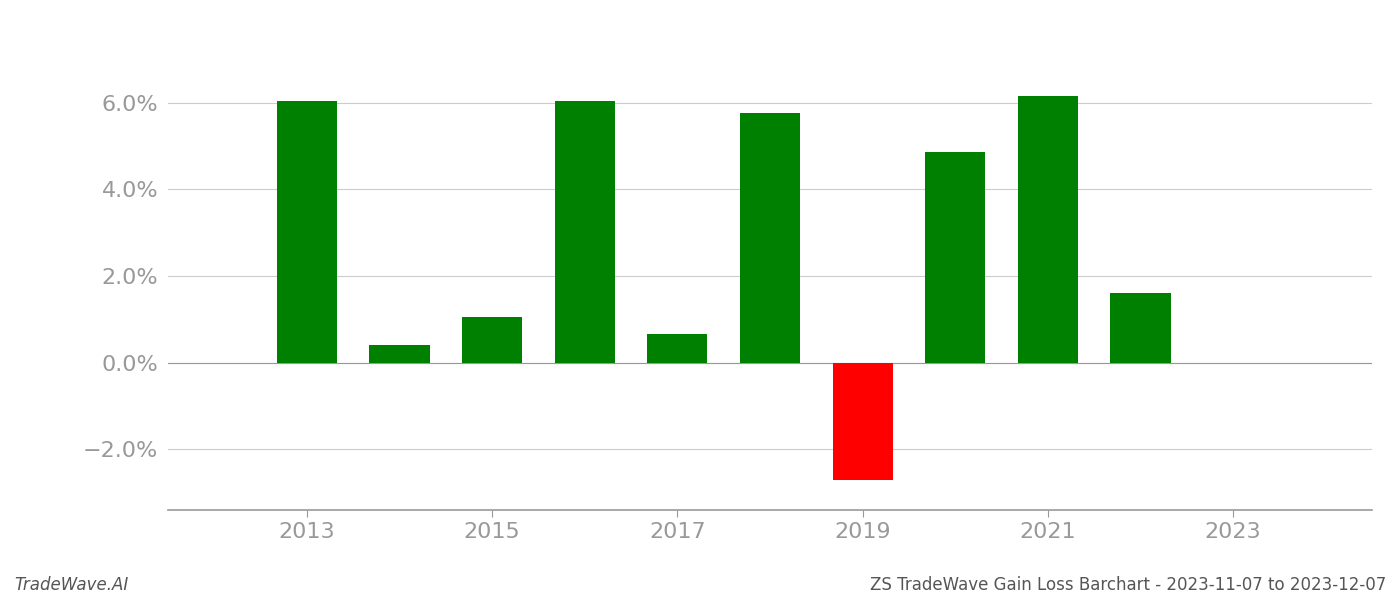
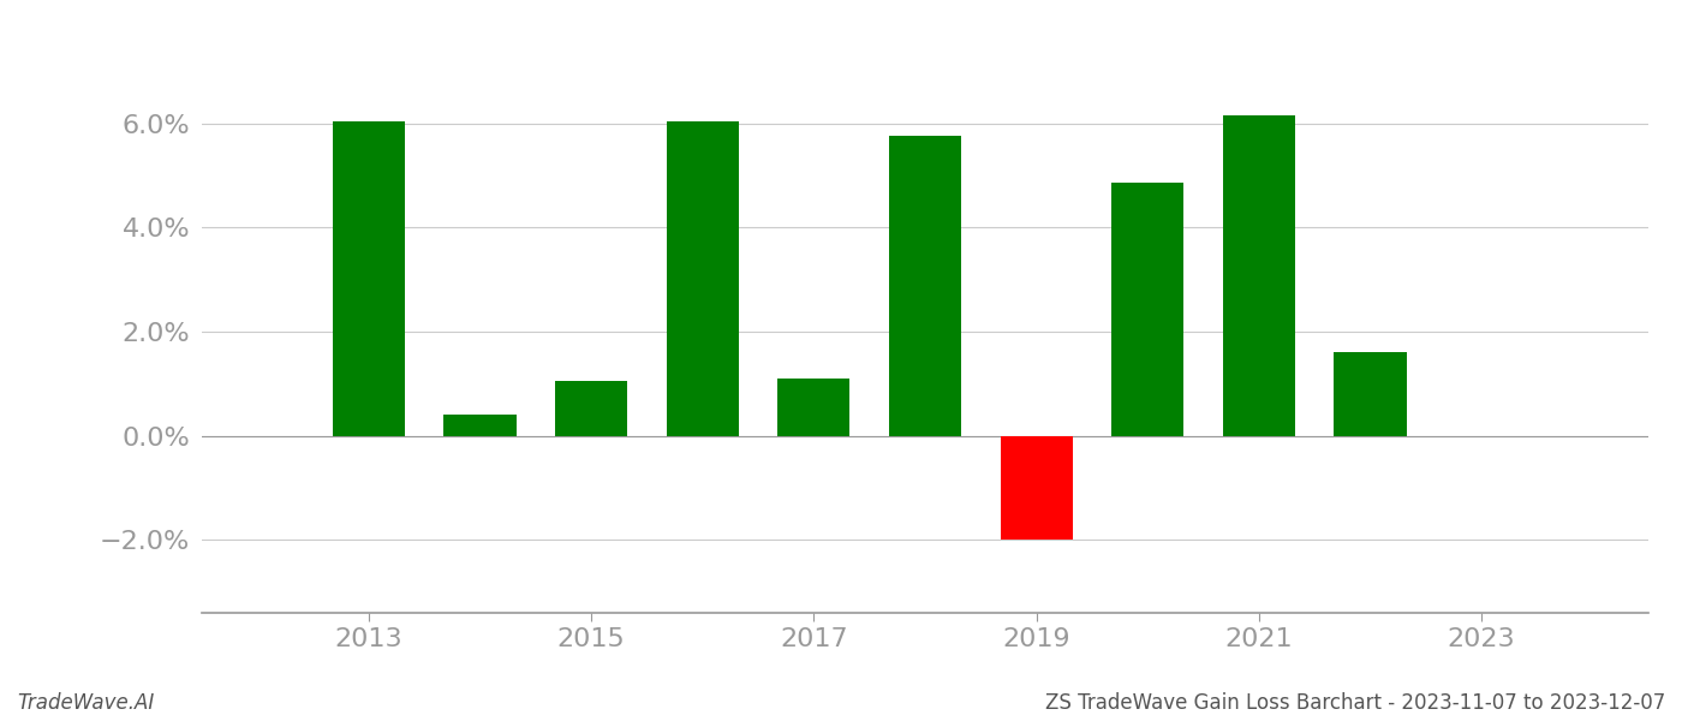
2017: 0.65% -> 1.10%
2019: -2.70% -> -2.00%
